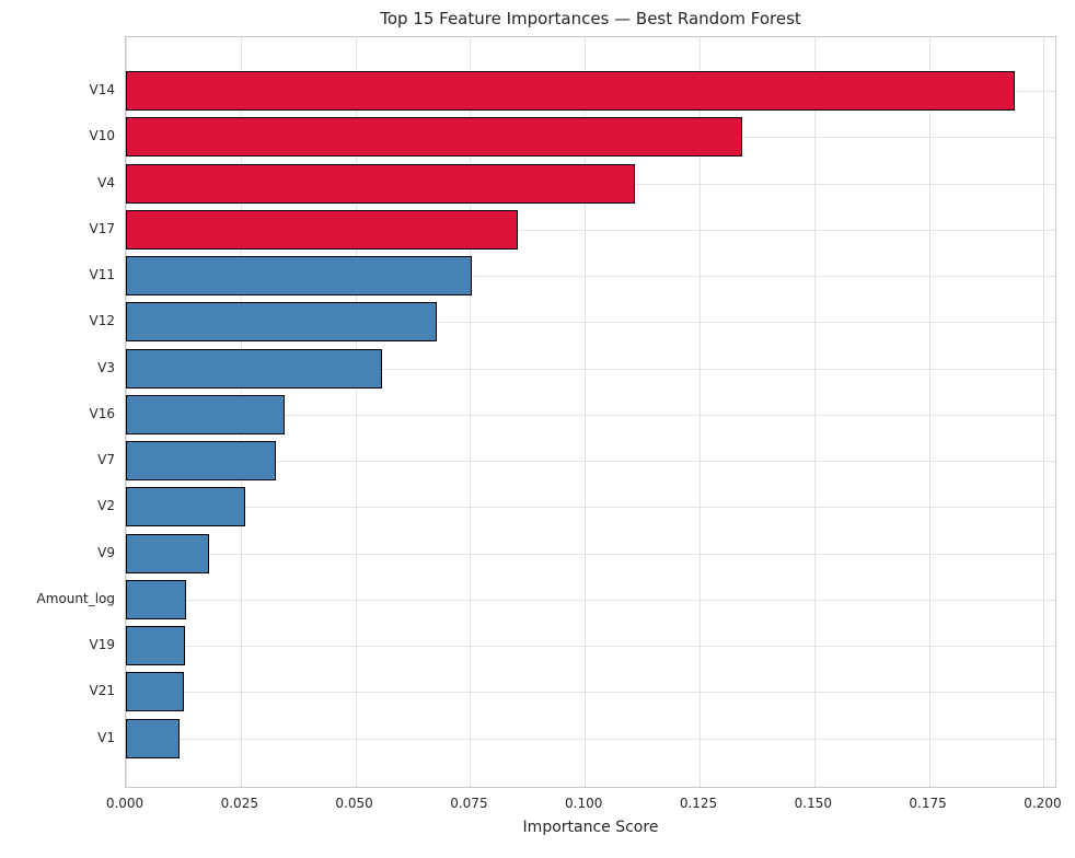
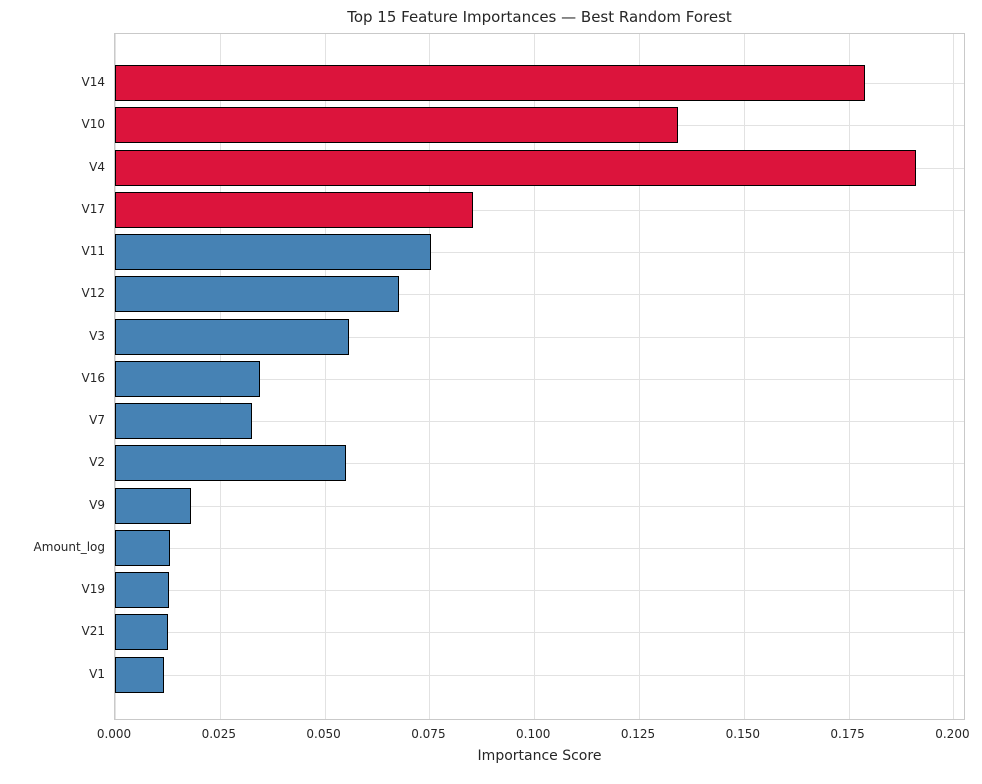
V14: 0.194 -> 0.179
V4: 0.111 -> 0.191
V2: 0.026 -> 0.055
